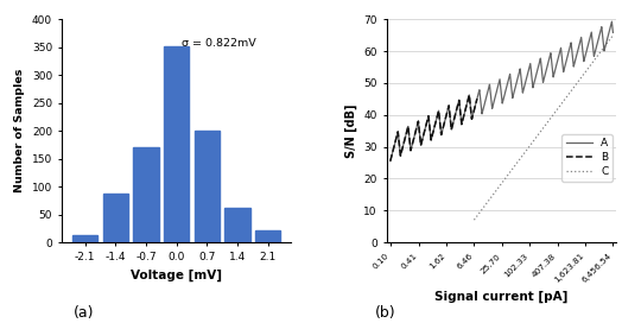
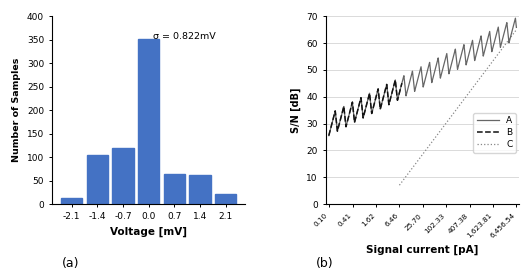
-1.4: 87 -> 105
-0.7: 170 -> 120
0.7: 200 -> 65
